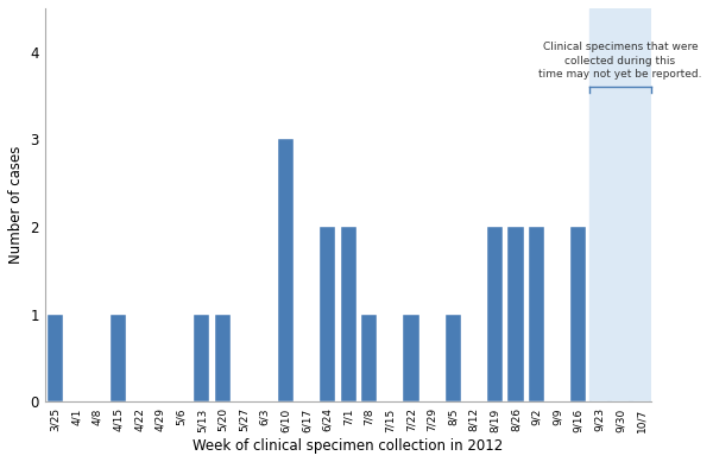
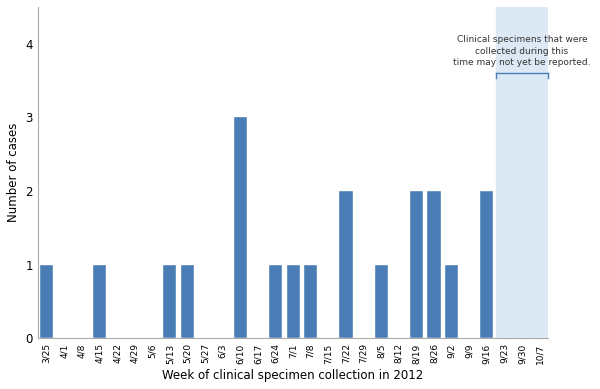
6/24: 2 -> 1
7/1: 2 -> 1
7/22: 1 -> 2
9/2: 2 -> 1
